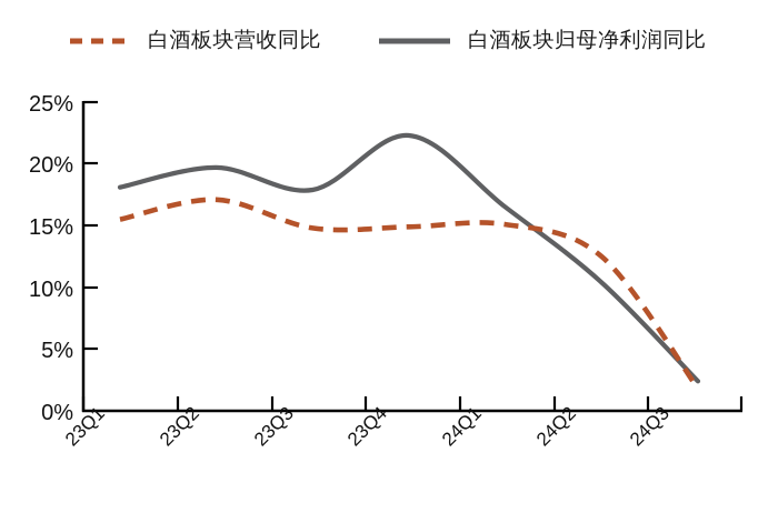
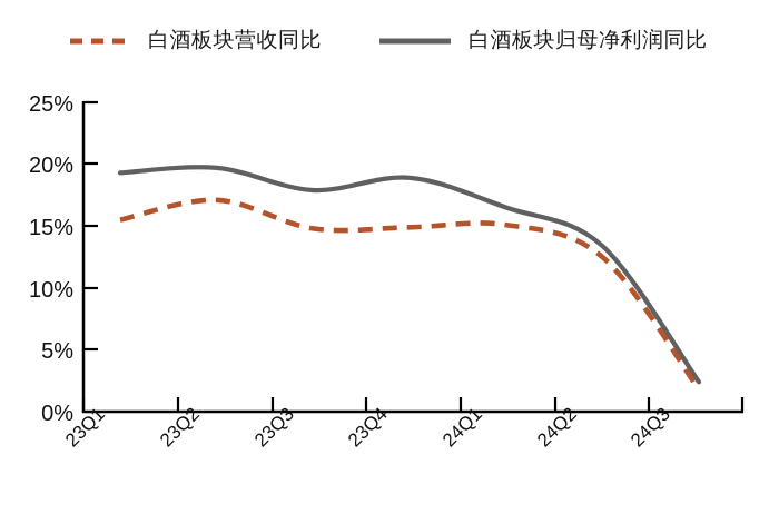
白酒板块归母净利润同比/23Q1: 18.1% -> 19.3%
白酒板块归母净利润同比/23Q4: 22.3% -> 18.9%
白酒板块归母净利润同比/24Q2: 10.4% -> 13.4%
